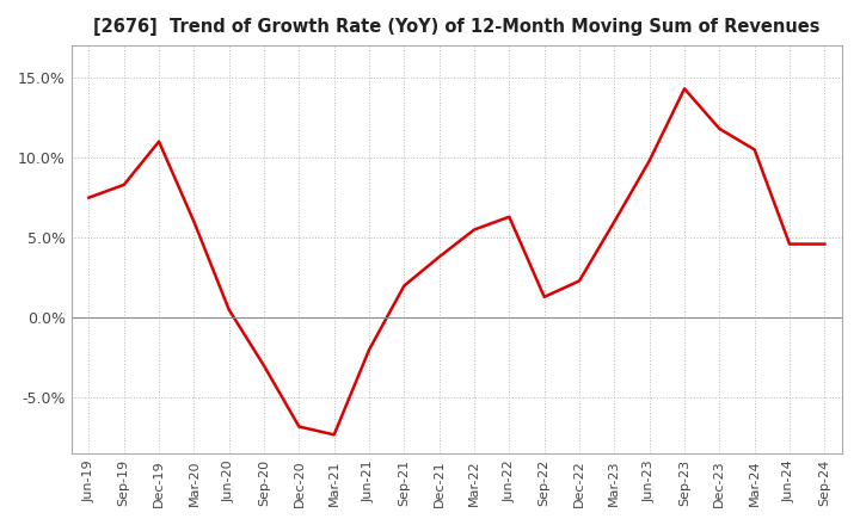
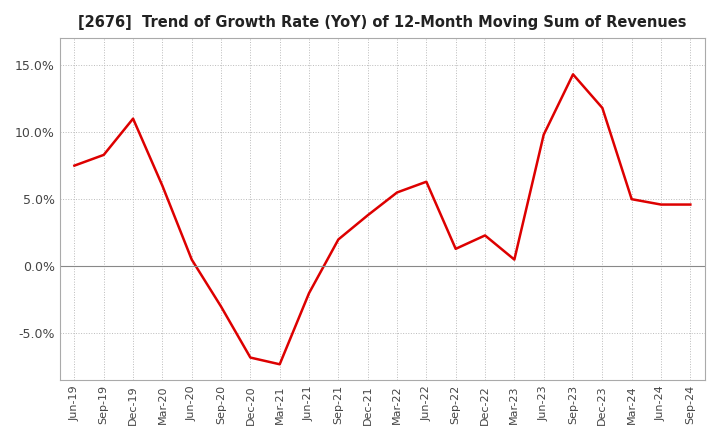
Mar-23: 6.0% -> 0.5%
Mar-24: 10.5% -> 5.0%
